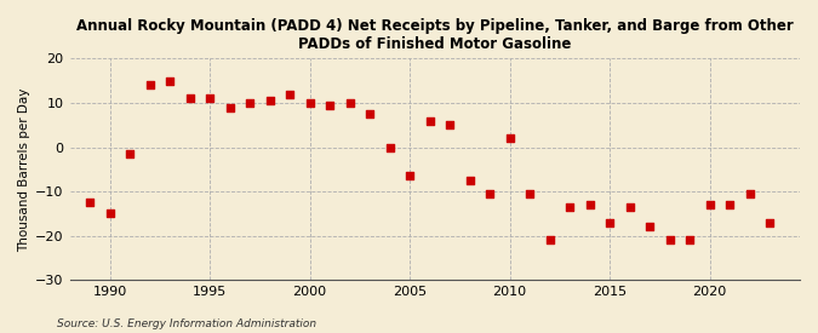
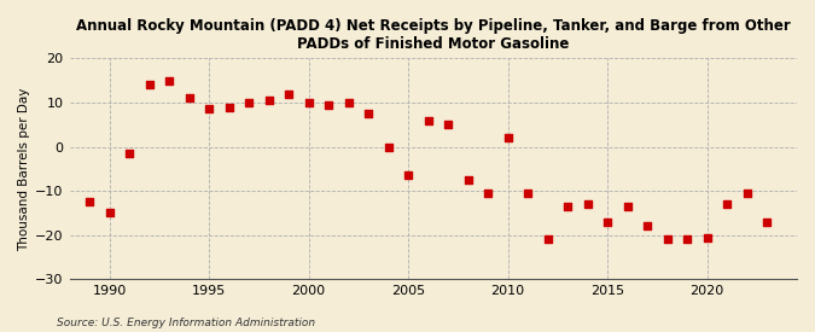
1995: 11.0 -> 8.5
2020: -13.0 -> -20.5
